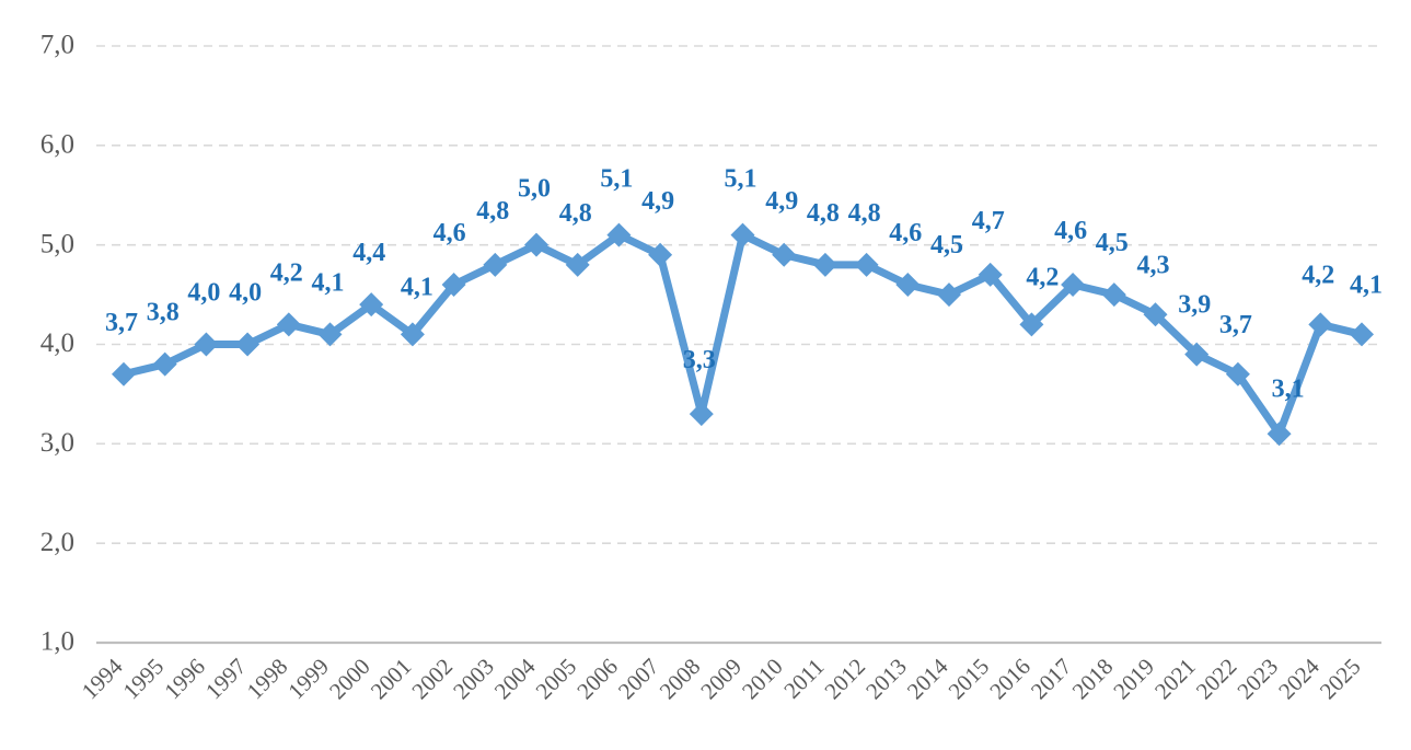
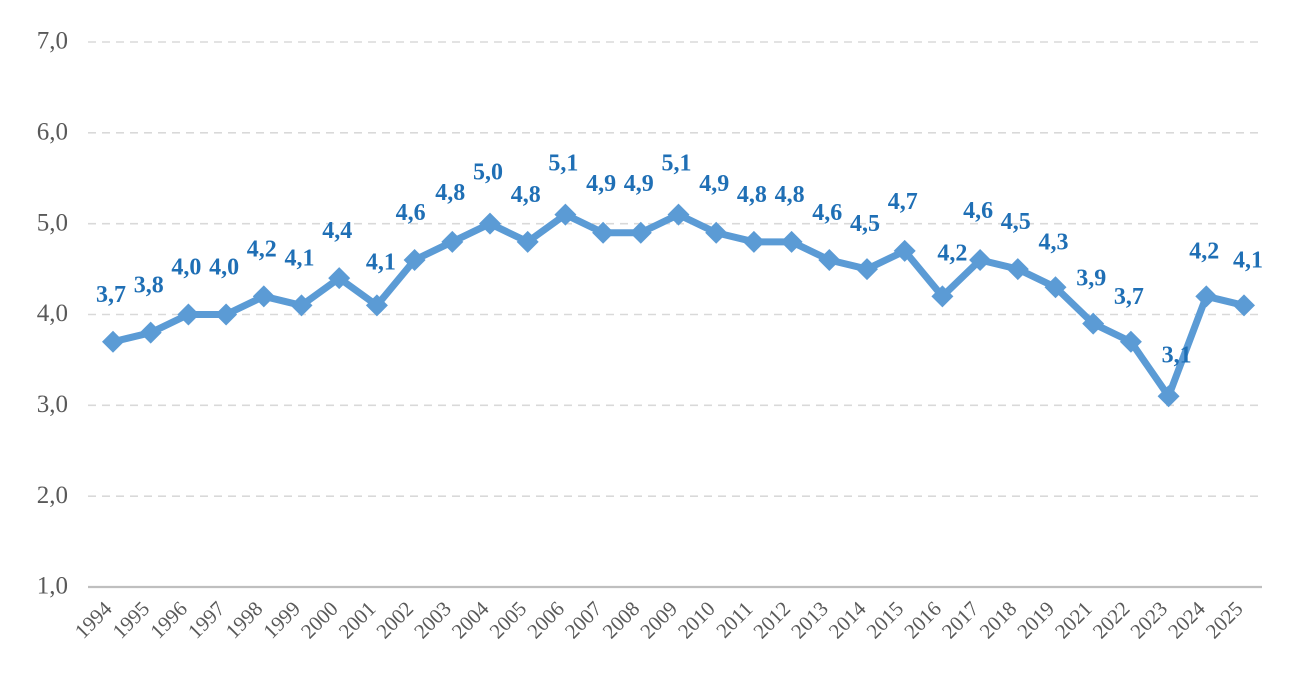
2008: 3,3 -> 4,9
